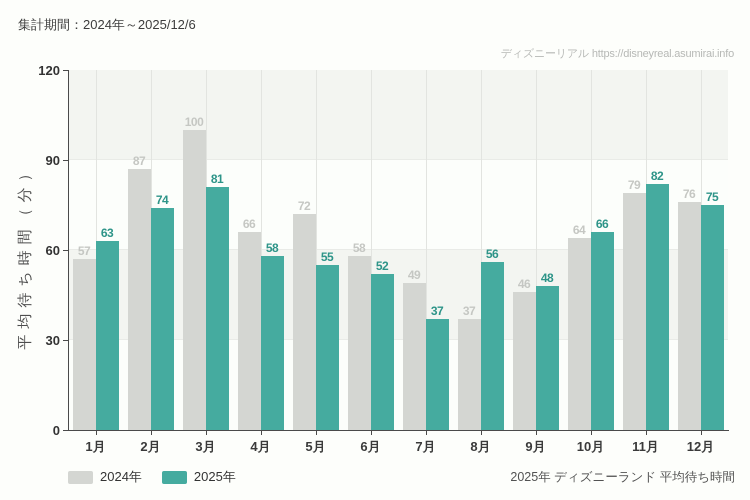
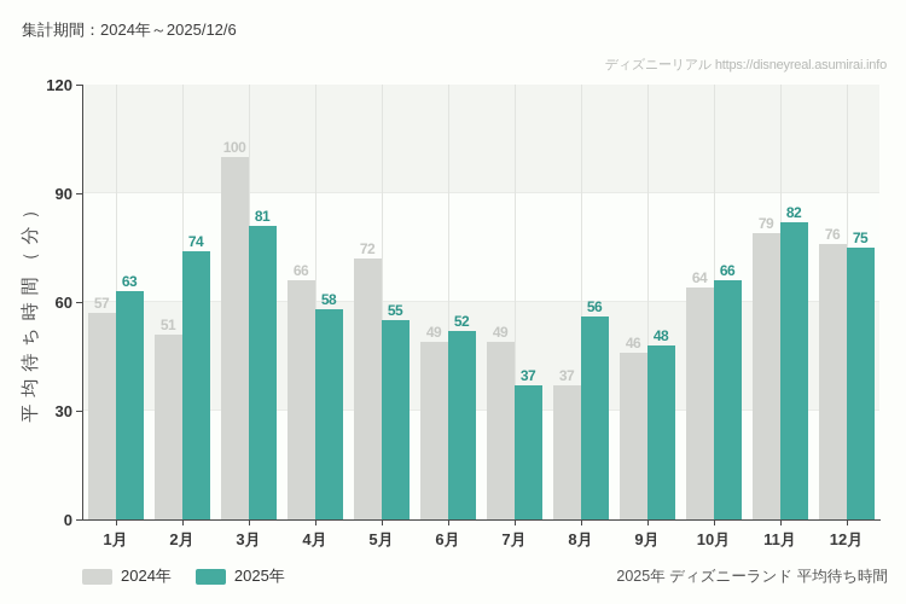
2024年/2月: 87 -> 51
2024年/6月: 58 -> 49
